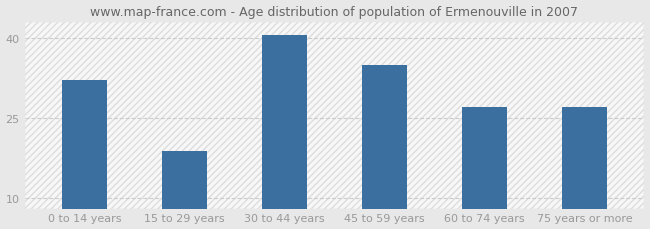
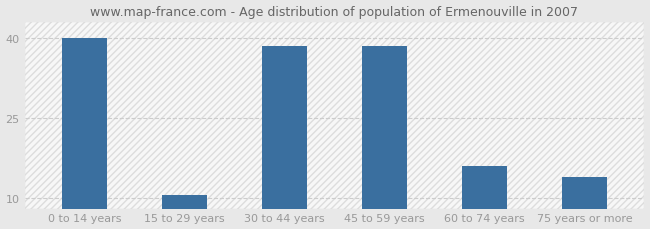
0 to 14 years: 32.0 -> 40.0
15 to 29 years: 18.8 -> 10.5
30 to 44 years: 40.4 -> 38.5
45 to 59 years: 34.8 -> 38.5
60 to 74 years: 27.0 -> 16.0
75 years or more: 27.0 -> 14.0
